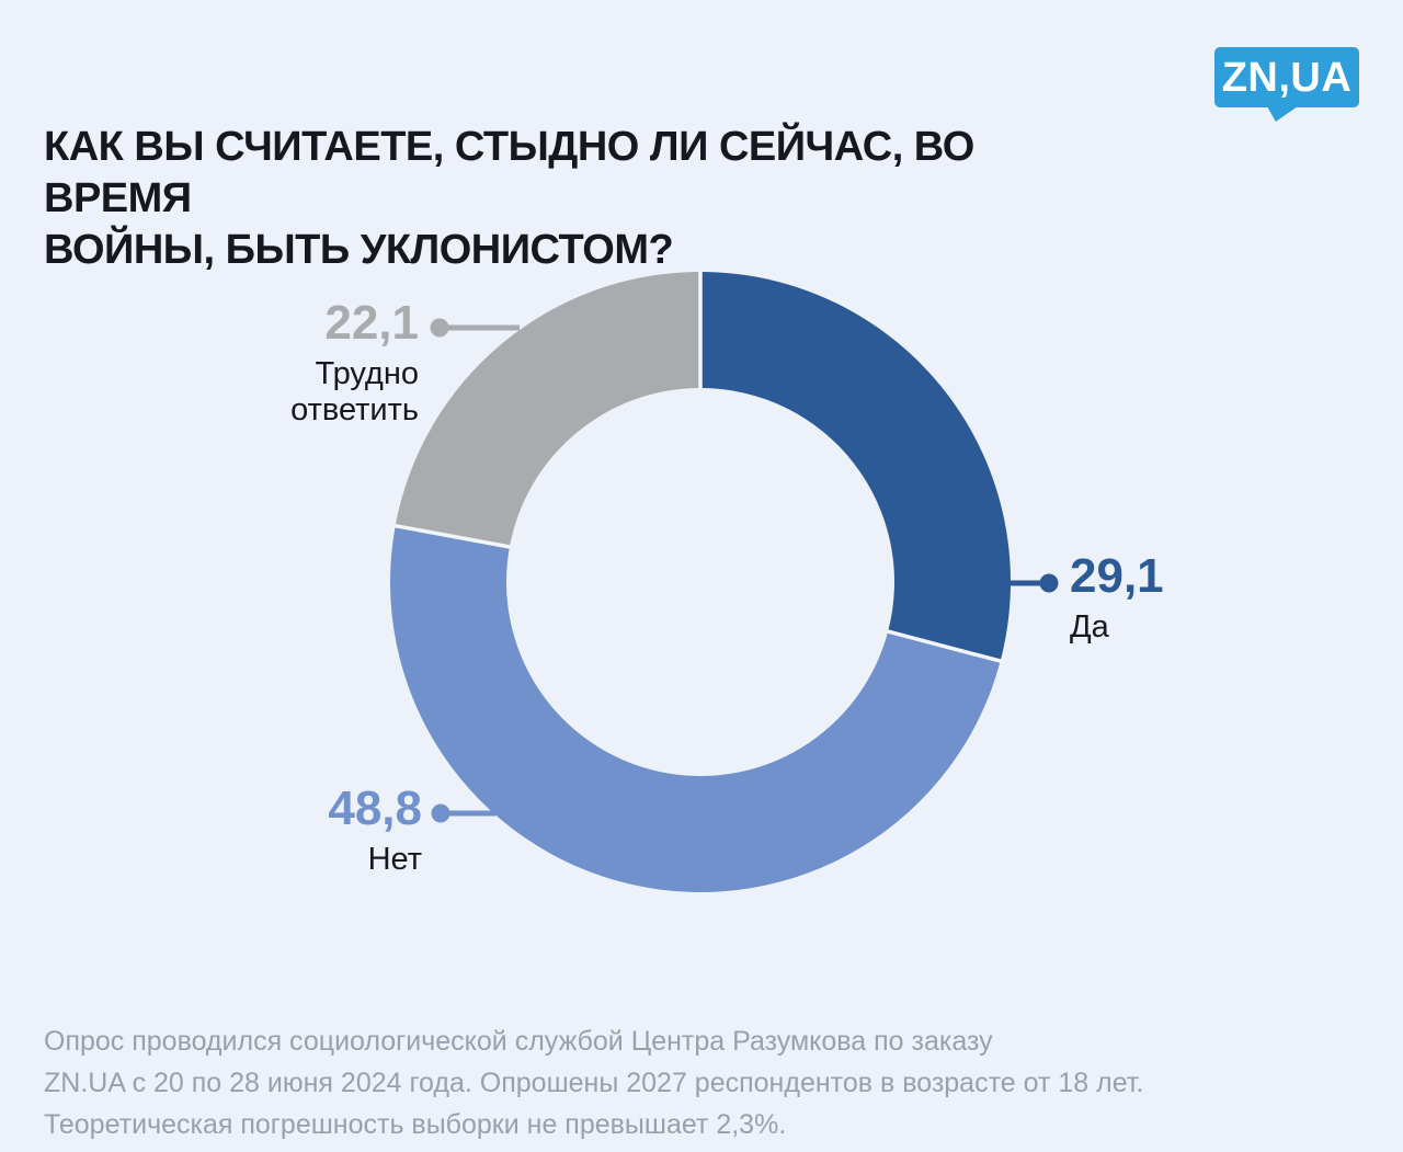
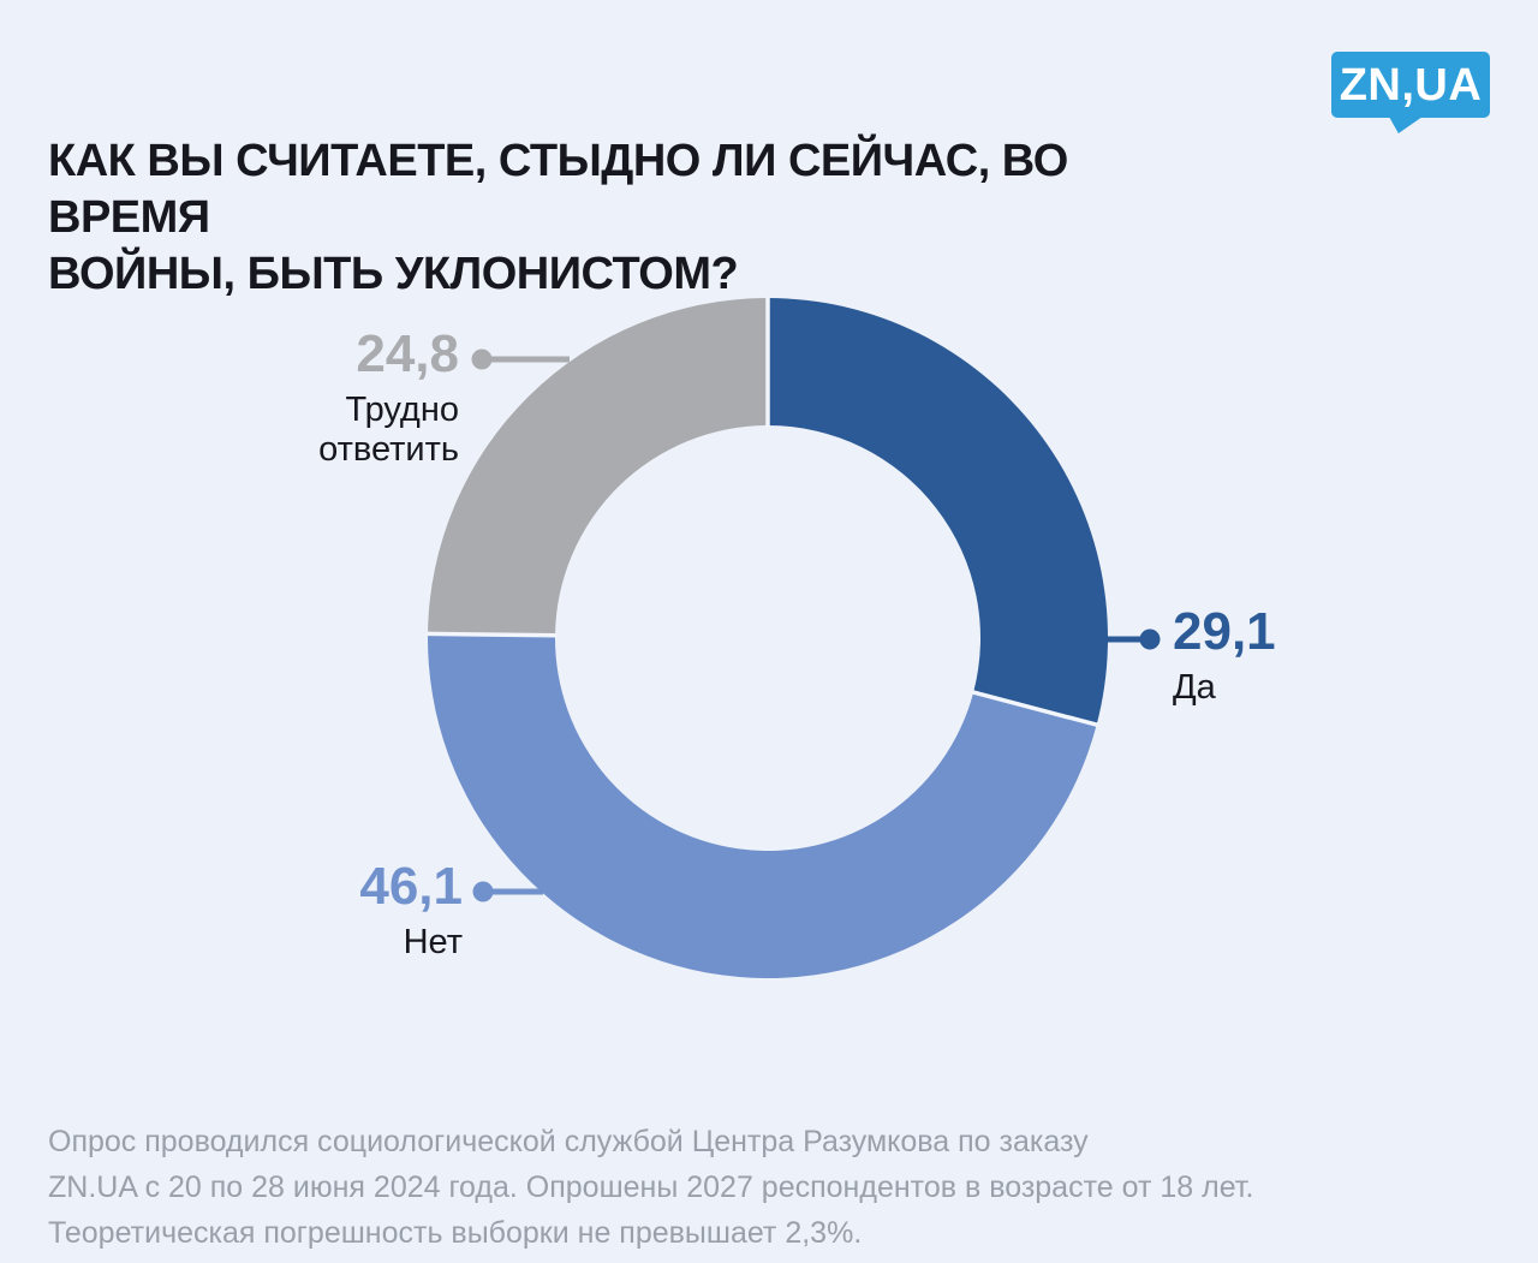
Нет: 48,8 -> 46,1
Трудно ответить: 22,1 -> 24,8
